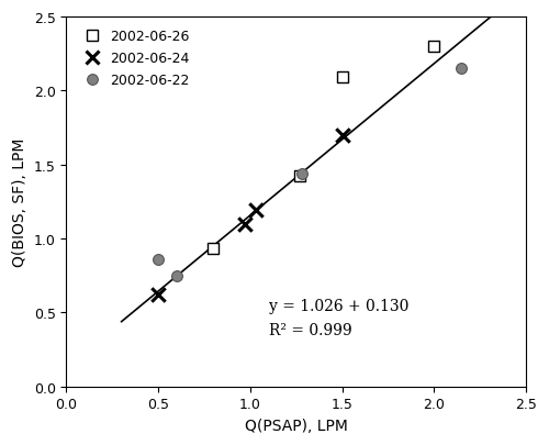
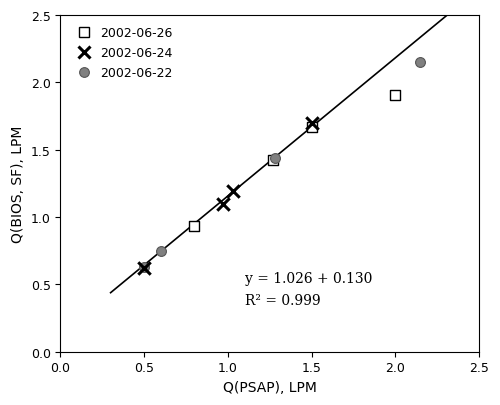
2002-06-22/0.5: 0.86 -> 0.63
2002-06-26/1.5: 2.09 -> 1.67
2002-06-26/2.0: 2.30 -> 1.91
